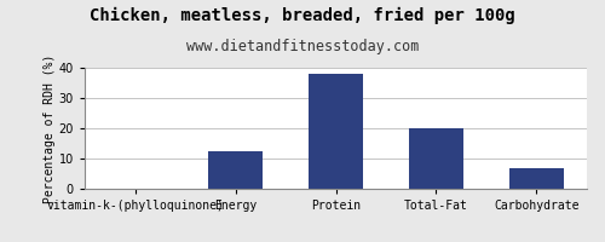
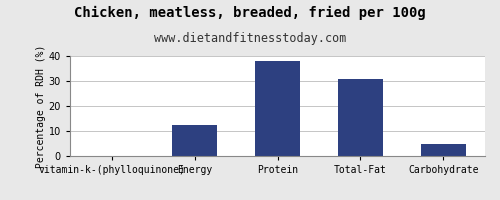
Total-Fat: 20.0 -> 31.0
Carbohydrate: 7.0 -> 5.0
